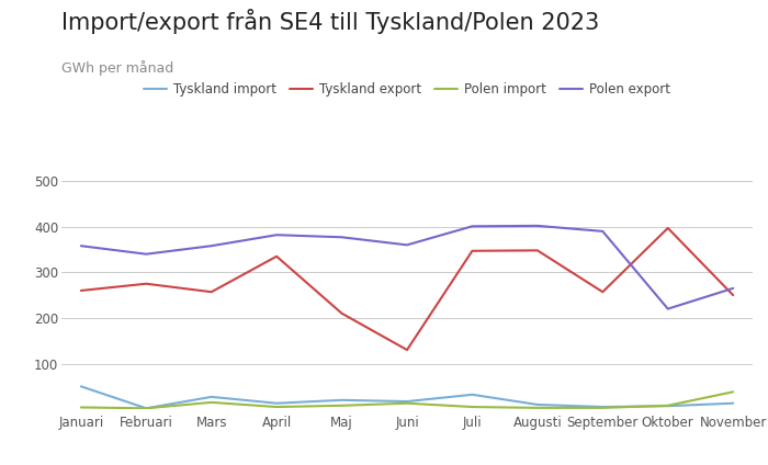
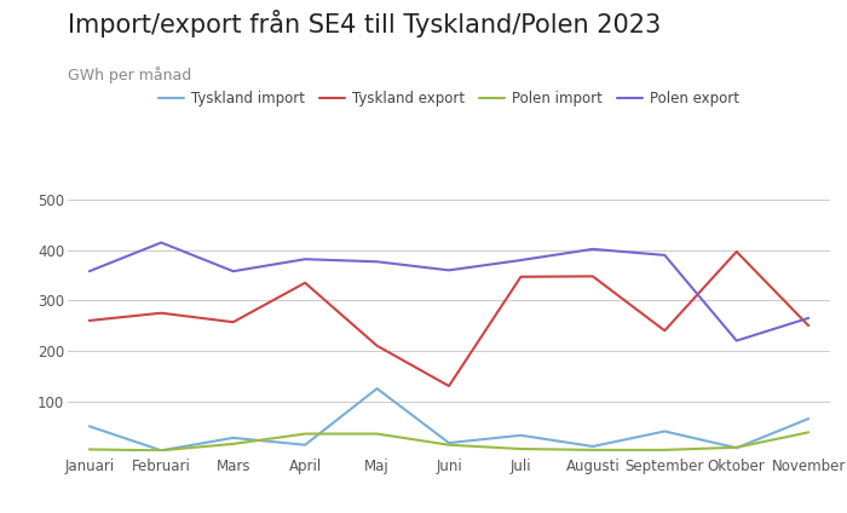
Polen export/Februari: 340 -> 415
Polen import/April: 5 -> 35
Tyskland import/Maj: 20 -> 125
Polen import/Maj: 8 -> 35
Polen export/Juli: 401 -> 380
Tyskland import/September: 5 -> 40
Tyskland export/September: 257 -> 240
Tyskland import/November: 13 -> 65
